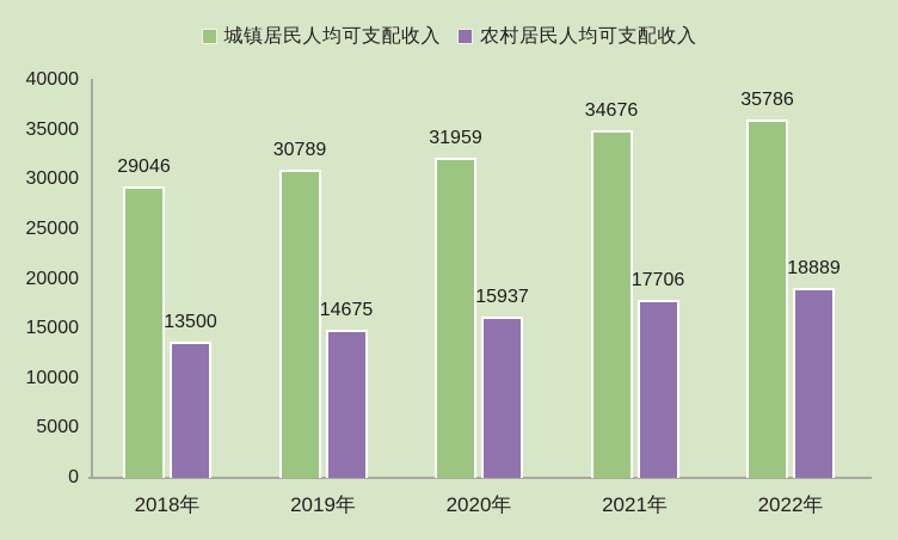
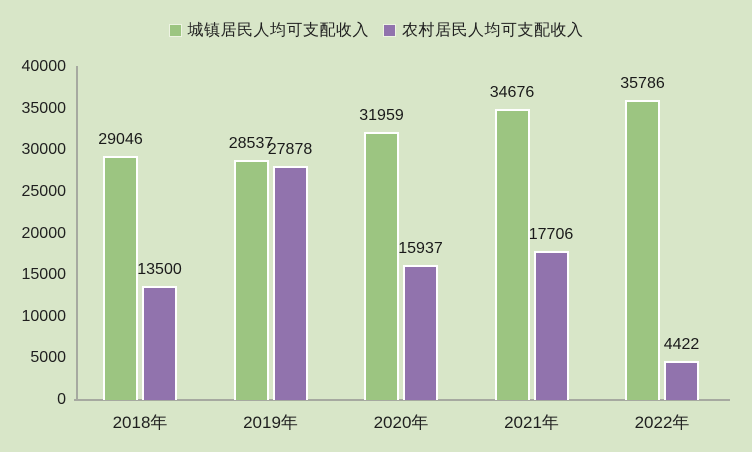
城镇居民人均可支配收入/2019年: 30789 -> 28537
农村居民人均可支配收入/2019年: 14675 -> 27878
农村居民人均可支配收入/2022年: 18889 -> 4422
